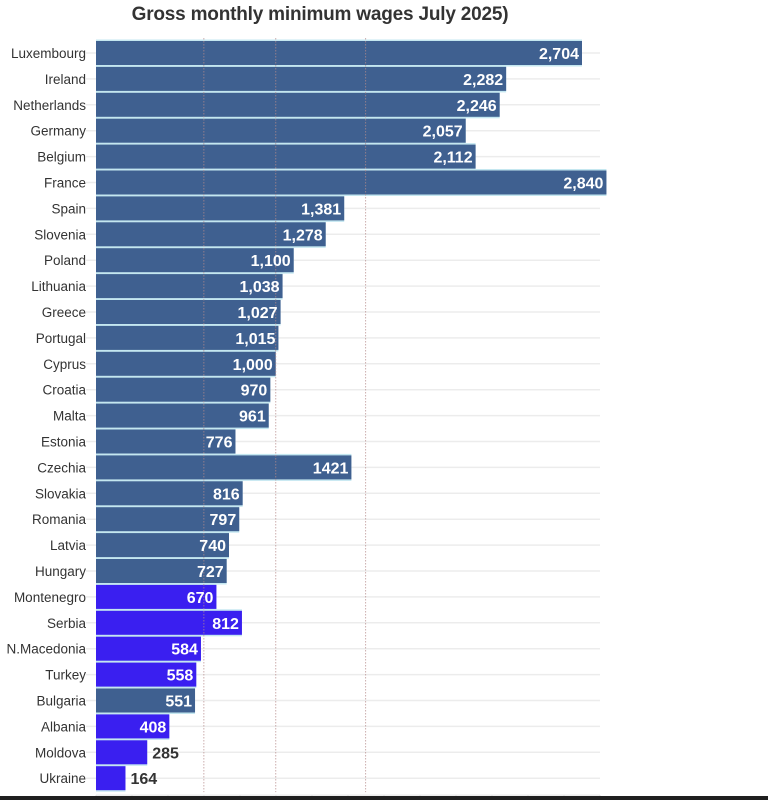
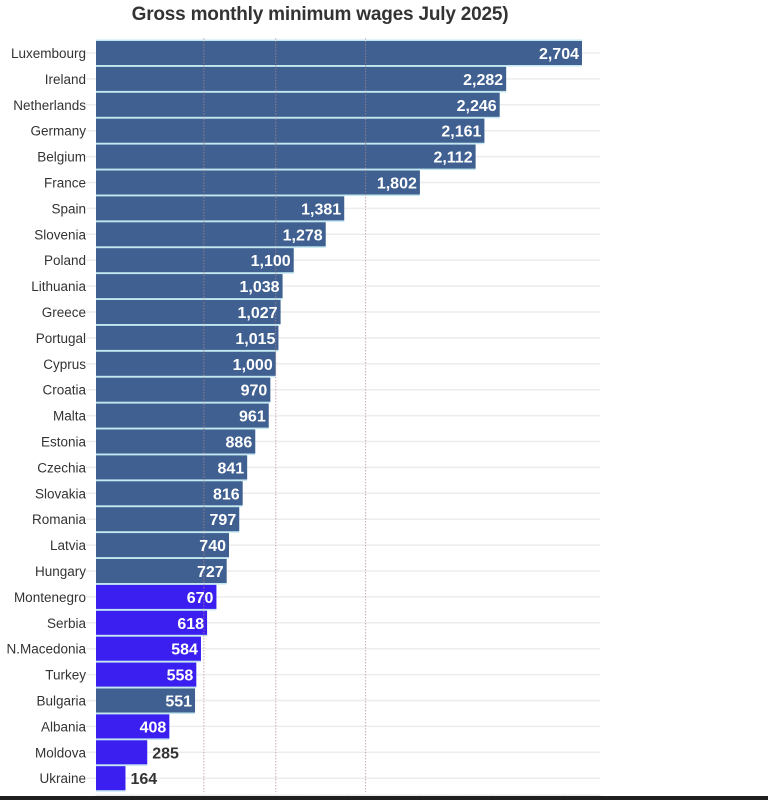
Germany: 2,057 -> 2,161
France: 2,840 -> 1,802
Estonia: 776 -> 886
Czechia: 1421 -> 841
Serbia: 812 -> 618
